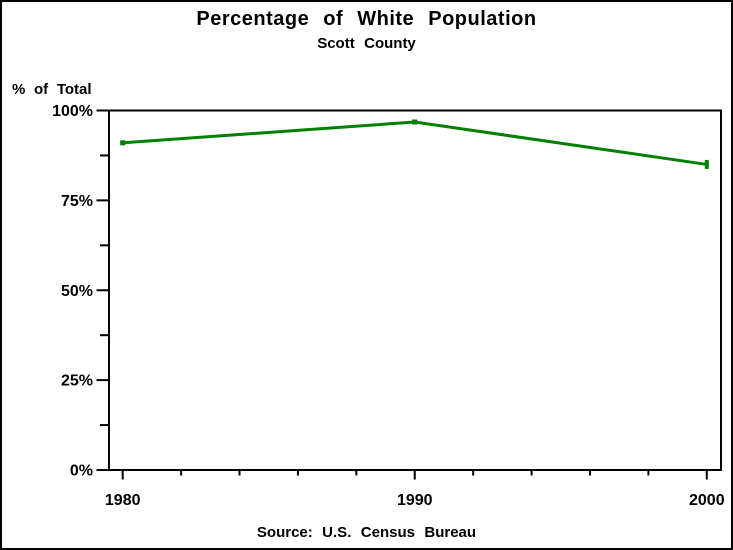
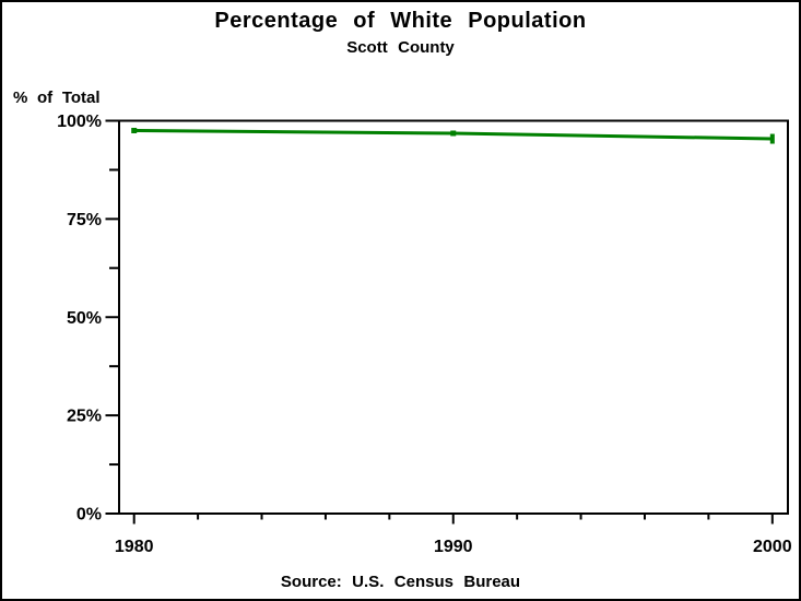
1980: 91% -> 98%
2000: 85% -> 95%
